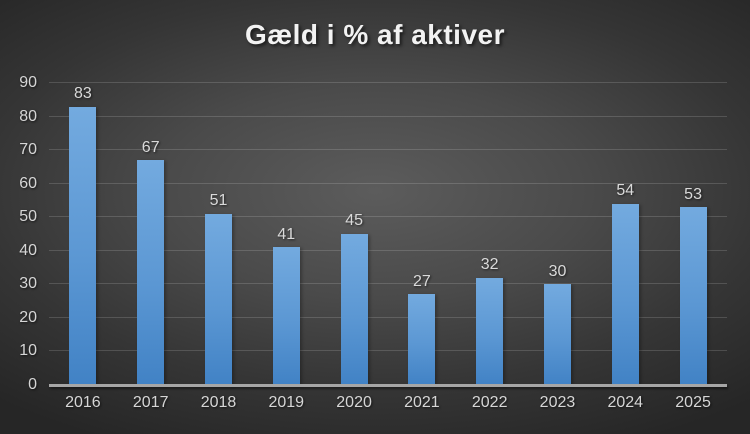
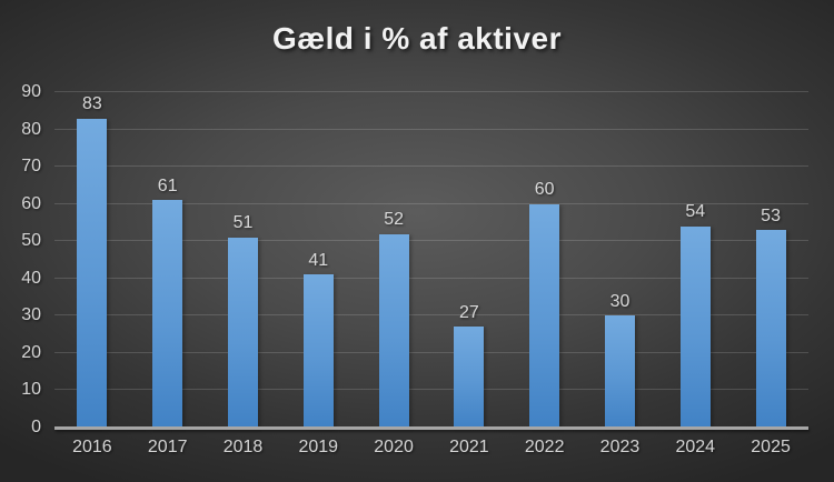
2017: 67 -> 61
2020: 45 -> 52
2022: 32 -> 60
